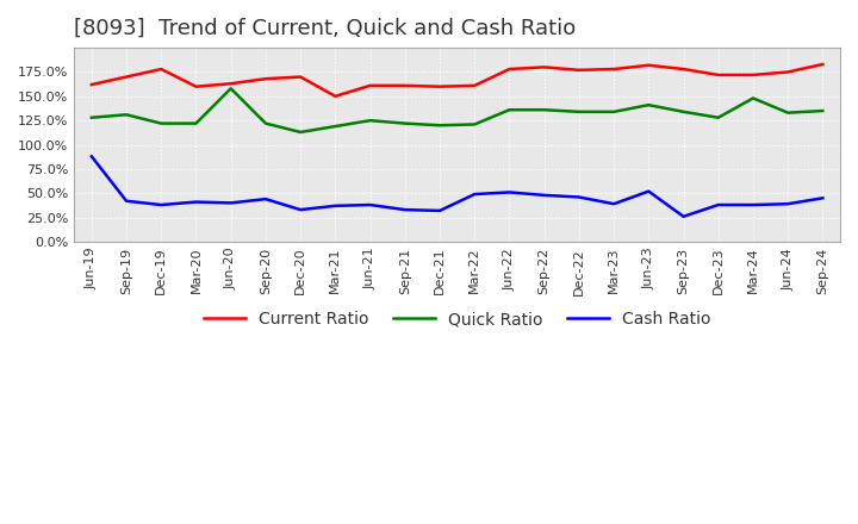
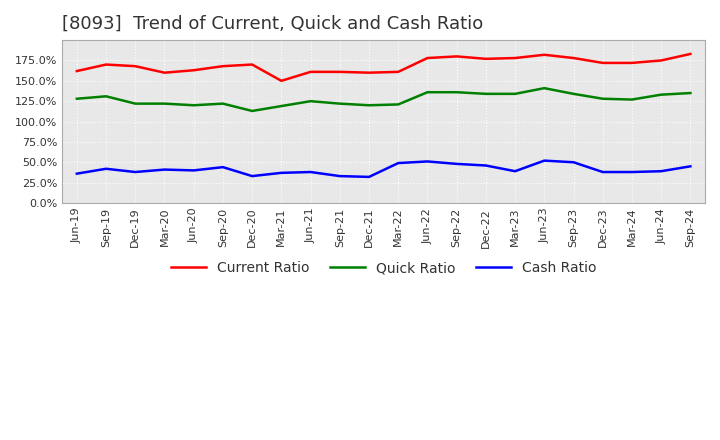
Cash Ratio/Jun-19: 88% -> 36%
Current Ratio/Dec-19: 178% -> 168%
Quick Ratio/Jun-20: 158% -> 120%
Cash Ratio/Sep-23: 26% -> 50%
Quick Ratio/Mar-24: 148% -> 127%
